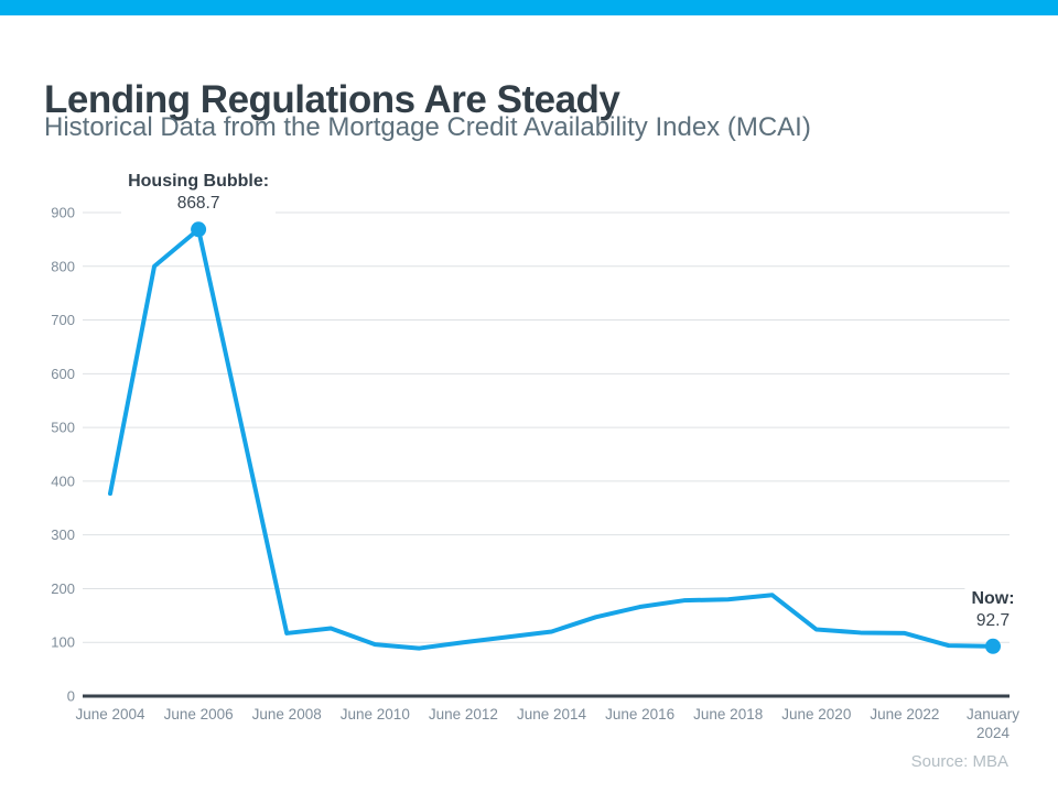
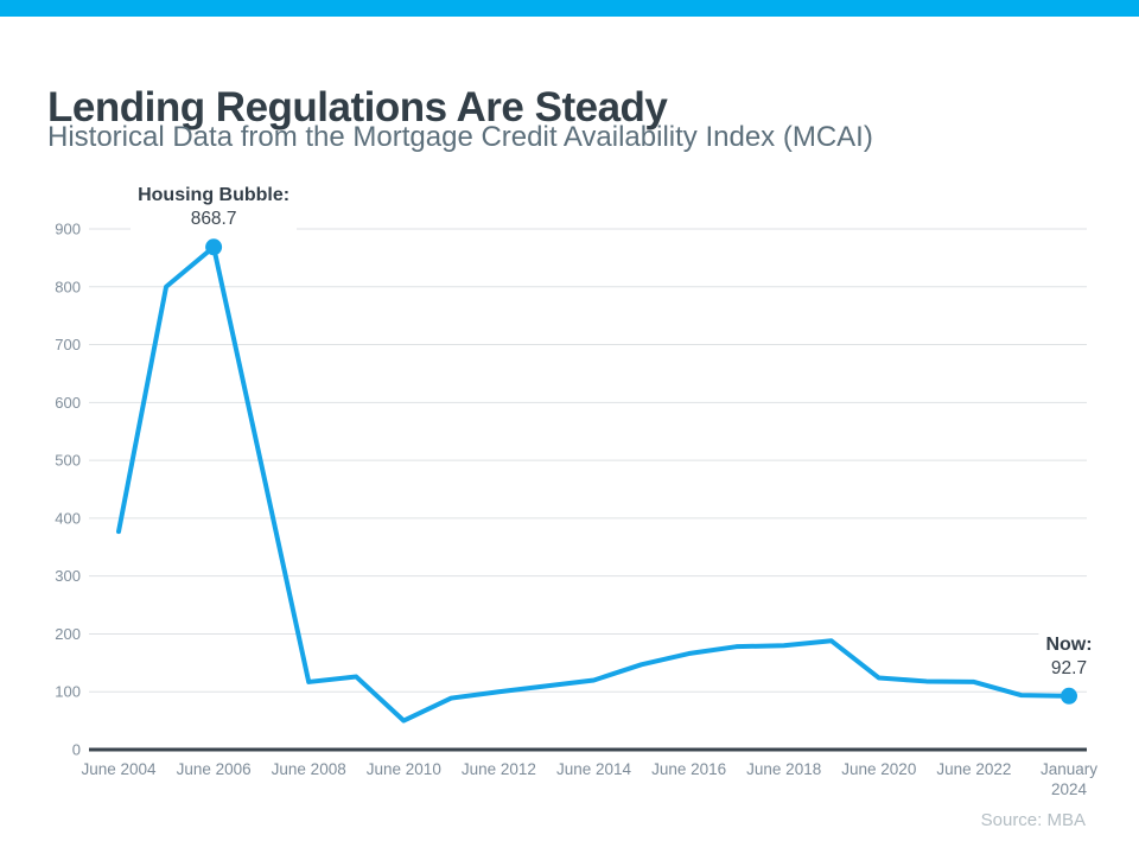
June 2010: 100 -> 50
